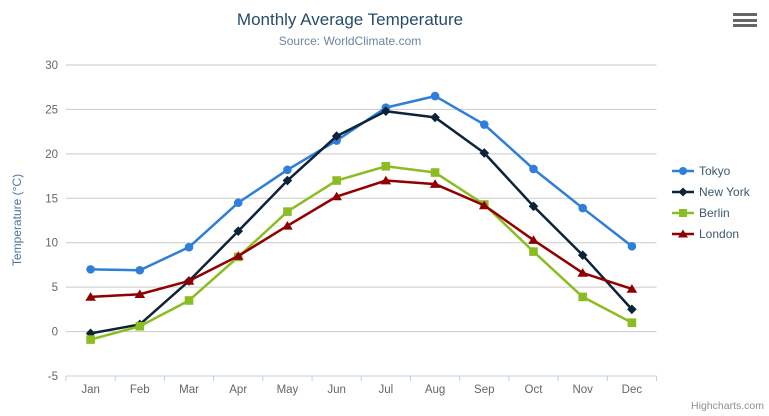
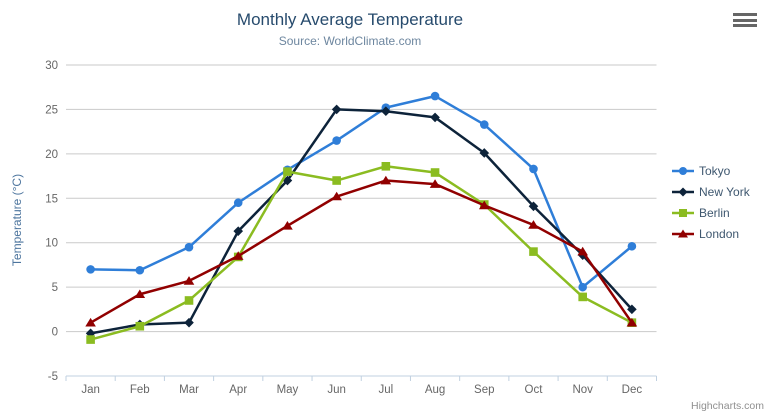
London/Jan: 4 -> 1
New York/Mar: 6 -> 1
Berlin/May: 14 -> 18
New York/Jun: 22 -> 25
London/Oct: 10 -> 12
Tokyo/Nov: 14 -> 5
London/Nov: 7 -> 9
London/Dec: 5 -> 1
